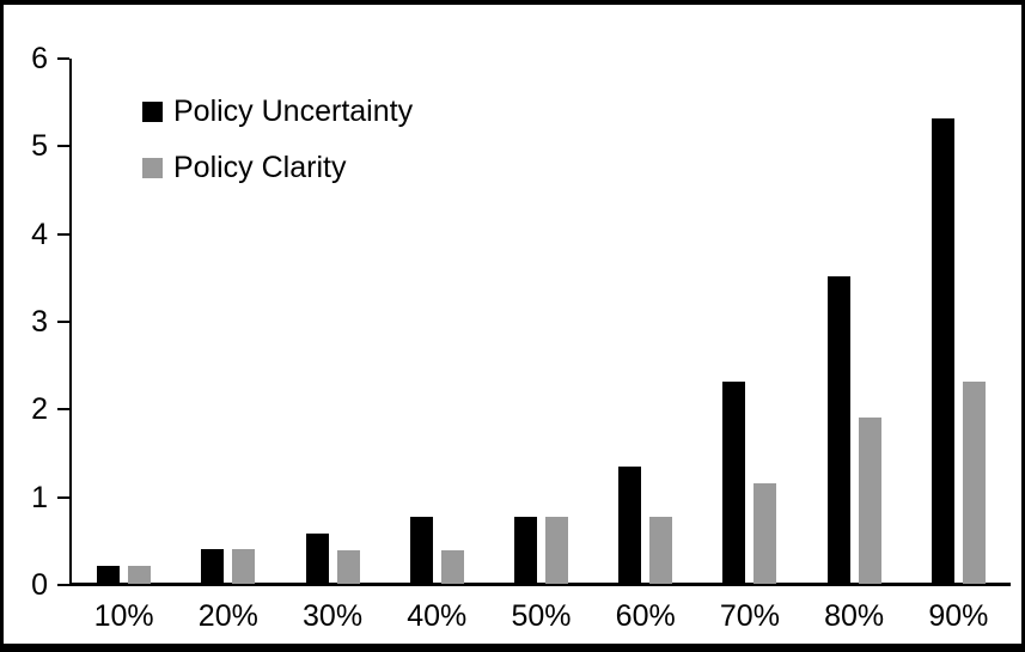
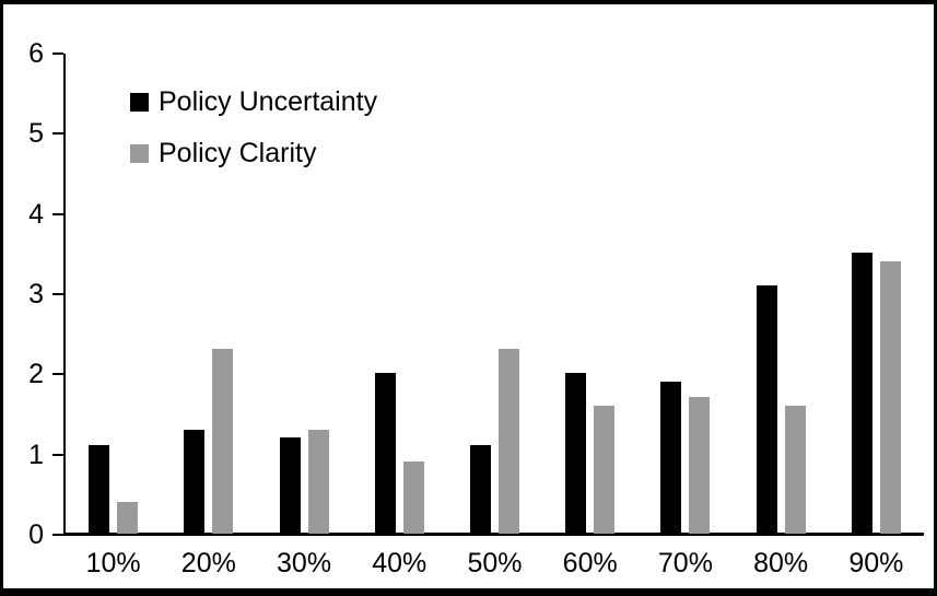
Policy Uncertainty/10%: 0.2 -> 1.1
Policy Clarity/10%: 0.2 -> 0.4
Policy Uncertainty/20%: 0.4 -> 1.3
Policy Clarity/20%: 0.4 -> 2.3
Policy Uncertainty/30%: 0.6 -> 1.2
Policy Clarity/30%: 0.4 -> 1.3
Policy Uncertainty/40%: 0.8 -> 2.0
Policy Clarity/40%: 0.4 -> 0.9
Policy Uncertainty/50%: 0.8 -> 1.1
Policy Clarity/50%: 0.8 -> 2.3
Policy Uncertainty/60%: 1.3 -> 2.0
Policy Clarity/60%: 0.8 -> 1.6
Policy Uncertainty/70%: 2.3 -> 1.9
Policy Clarity/70%: 1.1 -> 1.7
Policy Uncertainty/80%: 3.5 -> 3.1
Policy Clarity/80%: 1.9 -> 1.6
Policy Uncertainty/90%: 5.3 -> 3.5
Policy Clarity/90%: 2.3 -> 3.4
